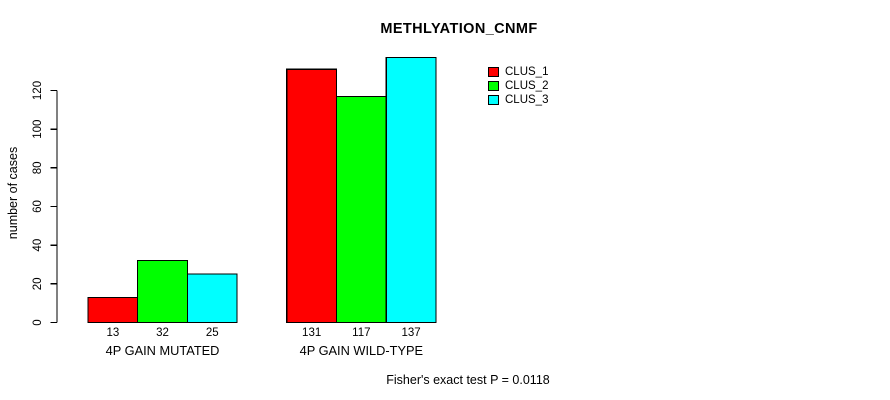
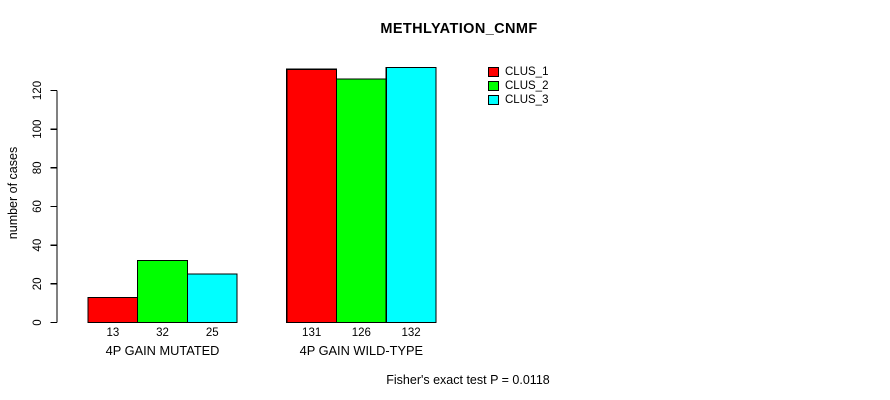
CLUS_2/4P GAIN WILD-TYPE: 117 -> 126
CLUS_3/4P GAIN WILD-TYPE: 137 -> 132
